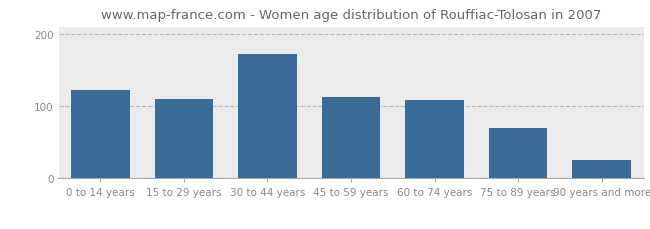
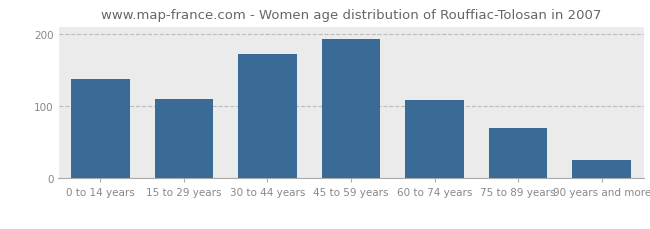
0 to 14 years: 122 -> 137
45 to 59 years: 112 -> 193
